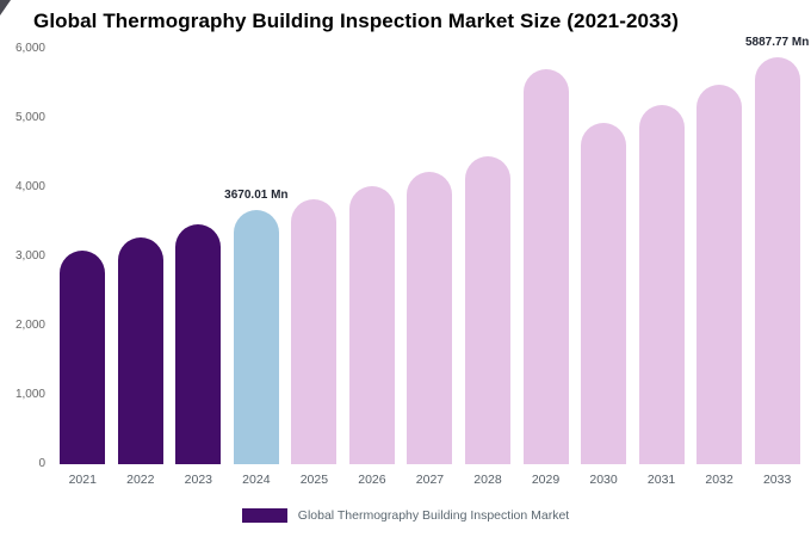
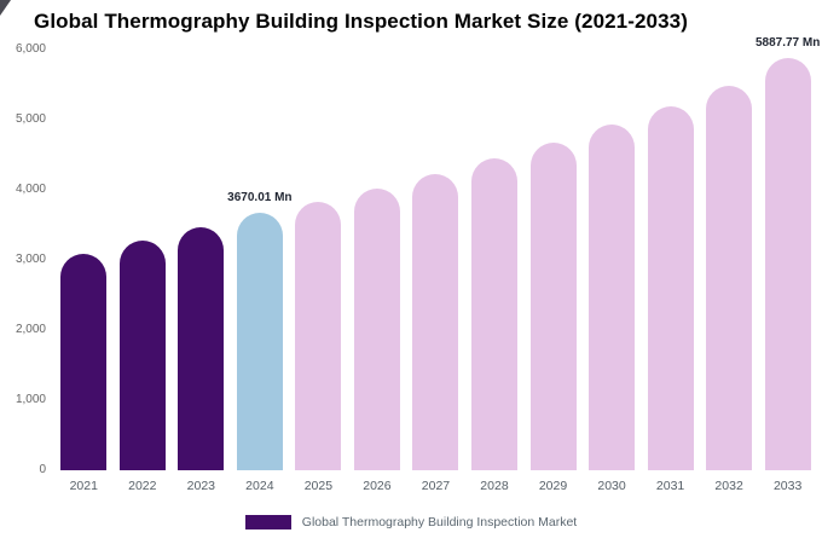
2029: 5700 -> 4700
